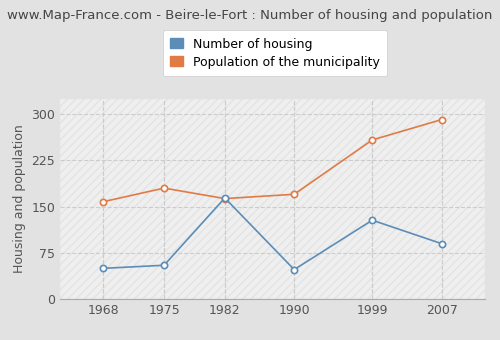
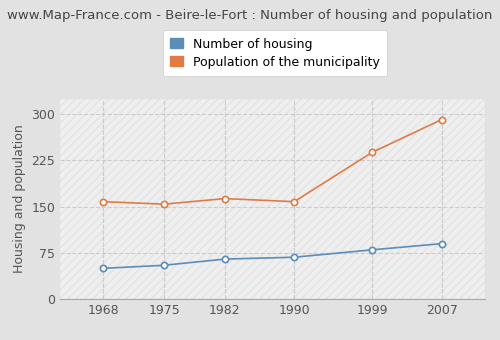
Population of the municipality/1975: 180 -> 154
Number of housing/1982: 164 -> 65
Number of housing/1990: 48 -> 68
Population of the municipality/1990: 170 -> 158
Number of housing/1999: 128 -> 80
Population of the municipality/1999: 258 -> 238
